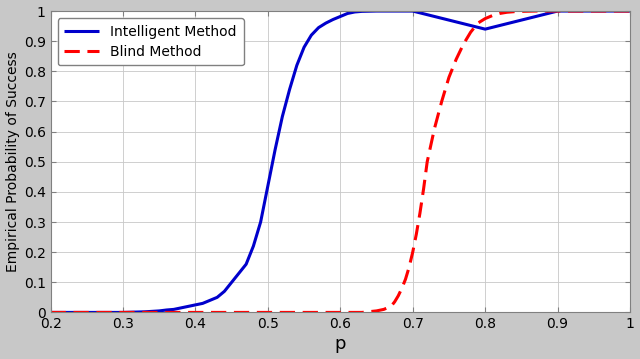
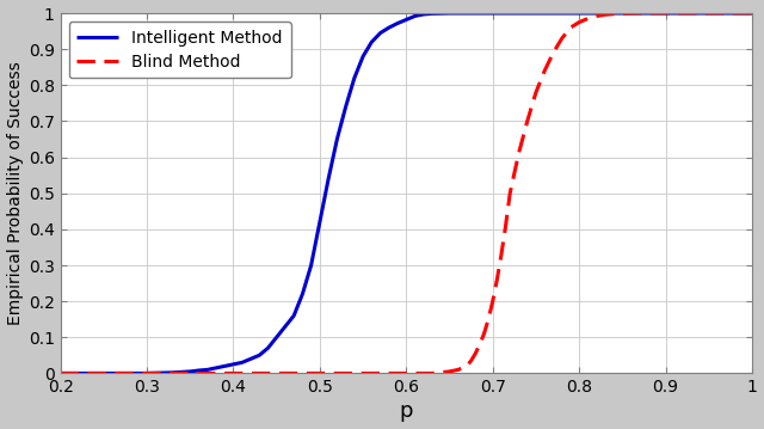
Intelligent Method/0.8: 0.940 -> 1.000
